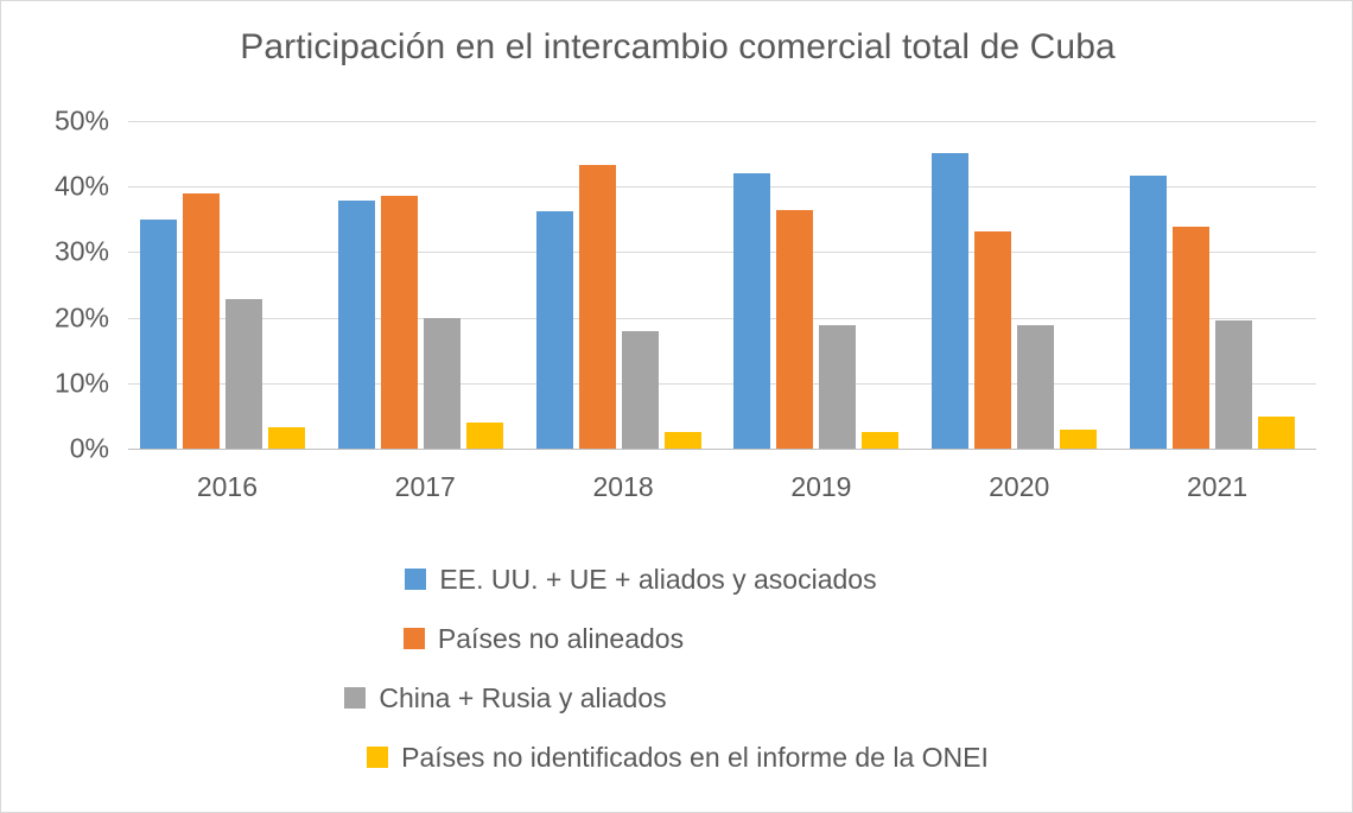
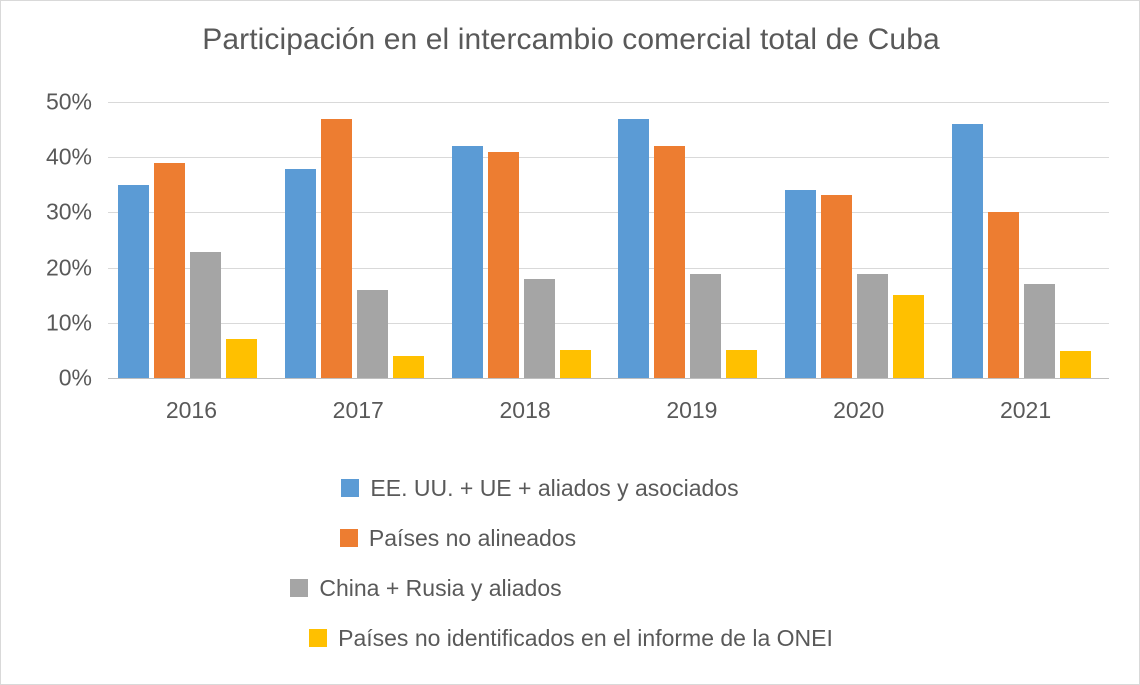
Países no identificados en el informe de la ONEI/2016: 3% -> 7%
Países no alineados/2017: 38% -> 47%
China + Rusia y aliados/2017: 20% -> 16%
EE. UU. + UE + aliados y asociados/2018: 36% -> 42%
Países no alineados/2018: 43% -> 41%
Países no identificados en el informe de la ONEI/2018: 2% -> 5%
EE. UU. + UE + aliados y asociados/2019: 42% -> 47%
Países no alineados/2019: 36% -> 42%
Países no identificados en el informe de la ONEI/2019: 3% -> 5%
EE. UU. + UE + aliados y asociados/2020: 45% -> 34%
Países no identificados en el informe de la ONEI/2020: 3% -> 15%
EE. UU. + UE + aliados y asociados/2021: 42% -> 46%
Países no alineados/2021: 34% -> 30%
China + Rusia y aliados/2021: 20% -> 17%
